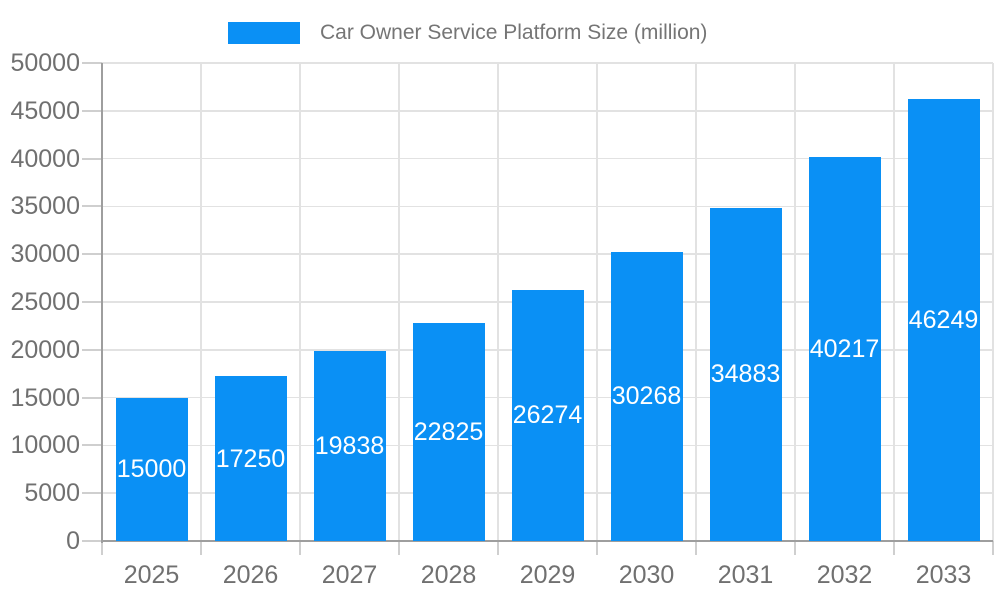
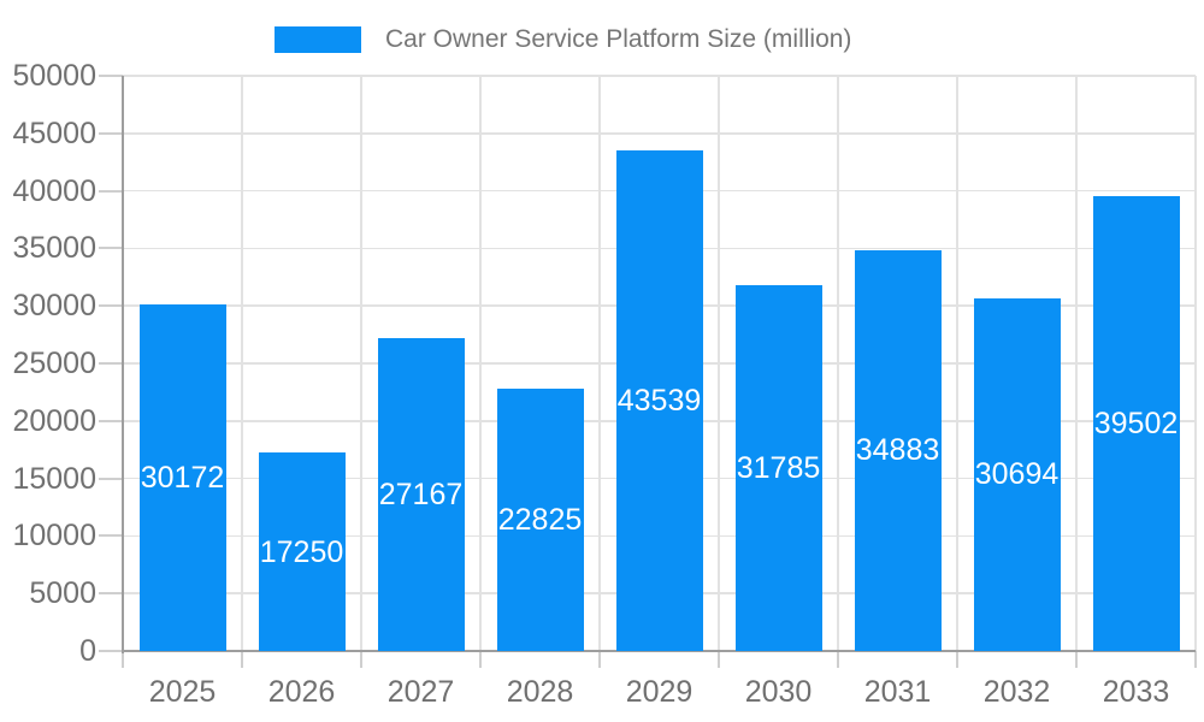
2025: 15000 -> 30172
2027: 19838 -> 27167
2029: 26274 -> 43539
2030: 30268 -> 31785
2032: 40217 -> 30694
2033: 46249 -> 39502
